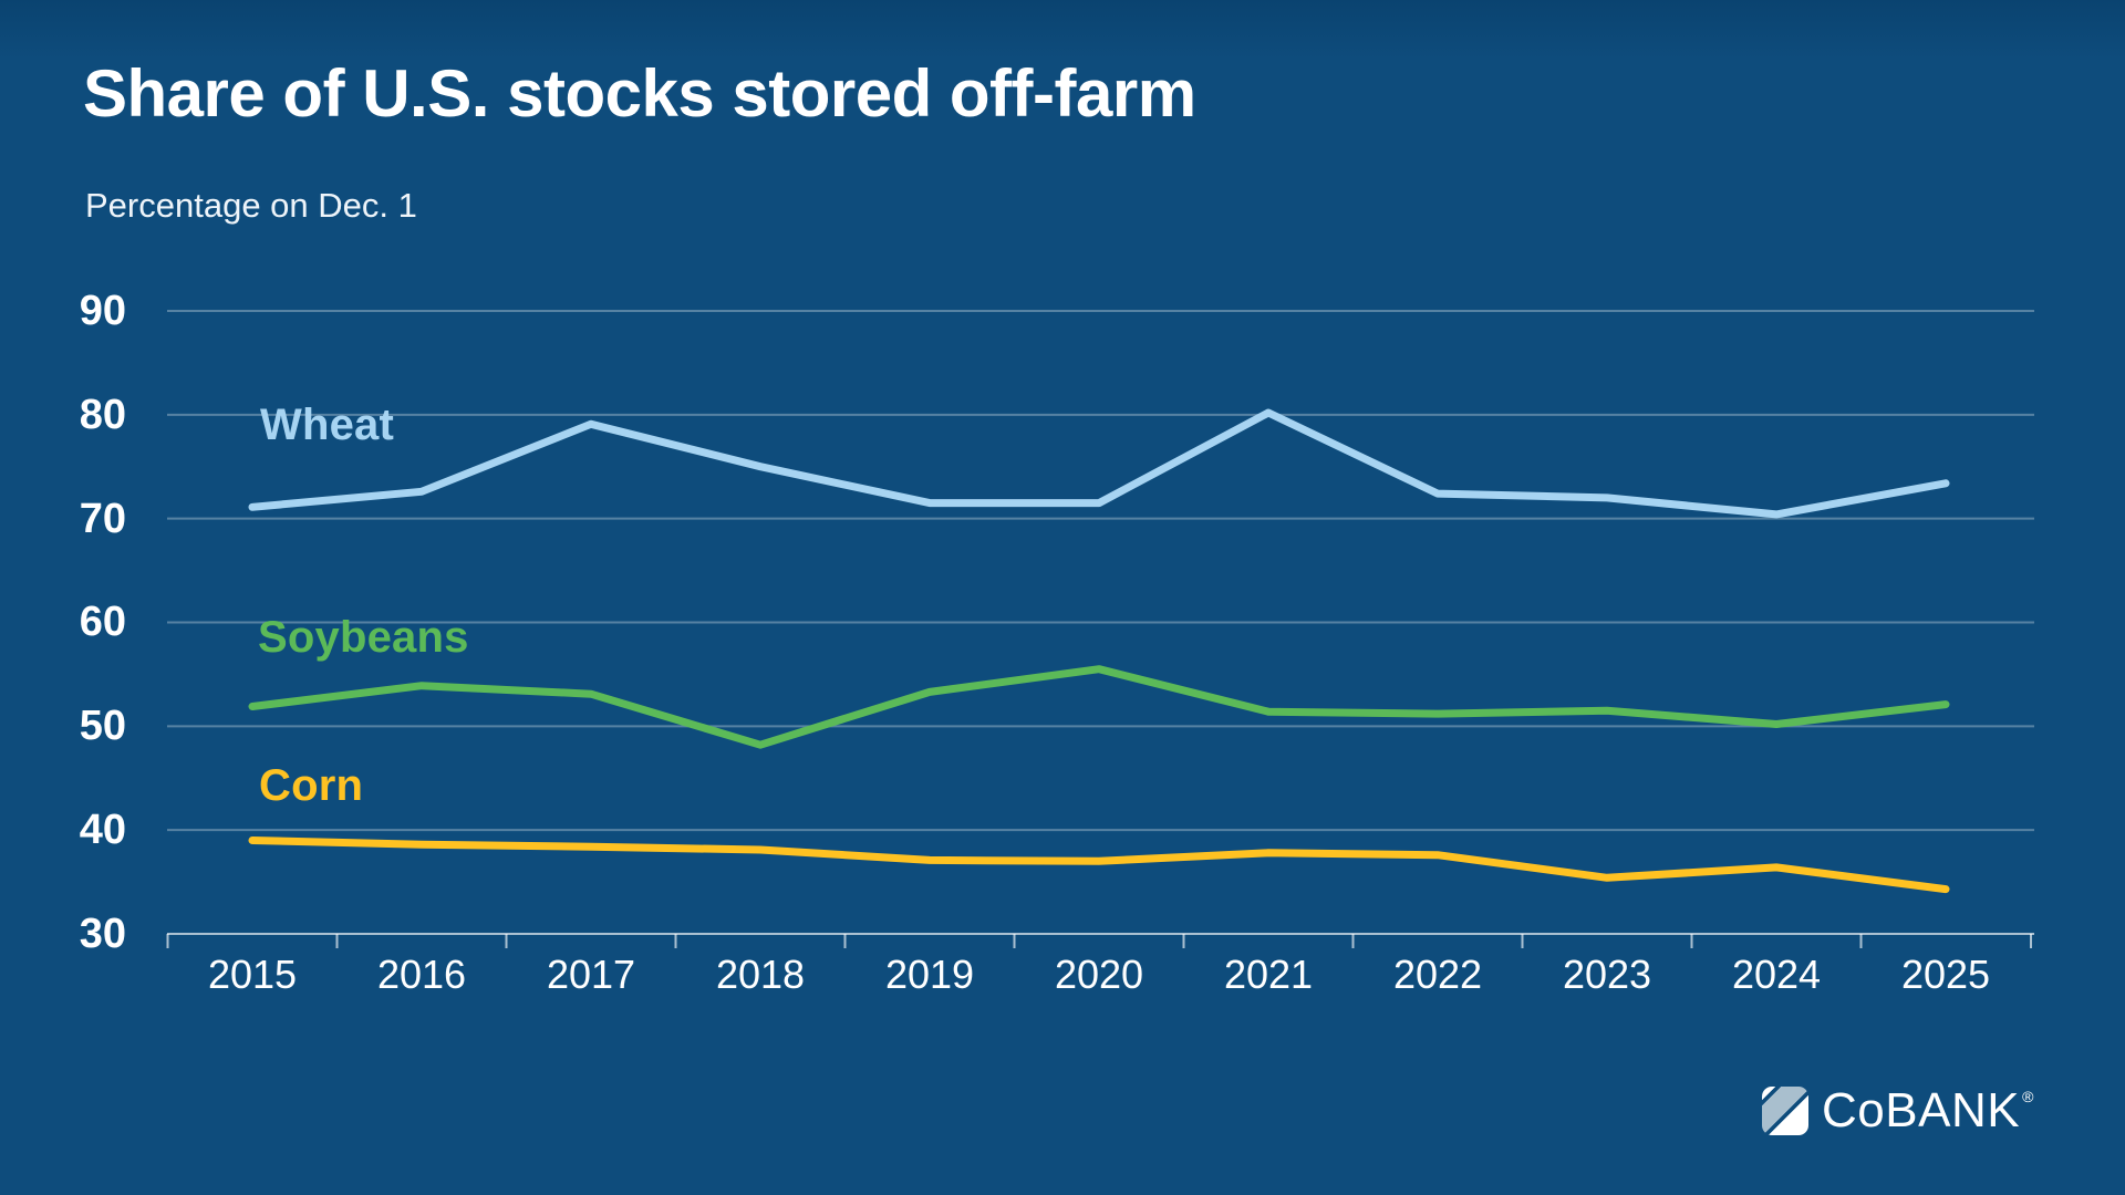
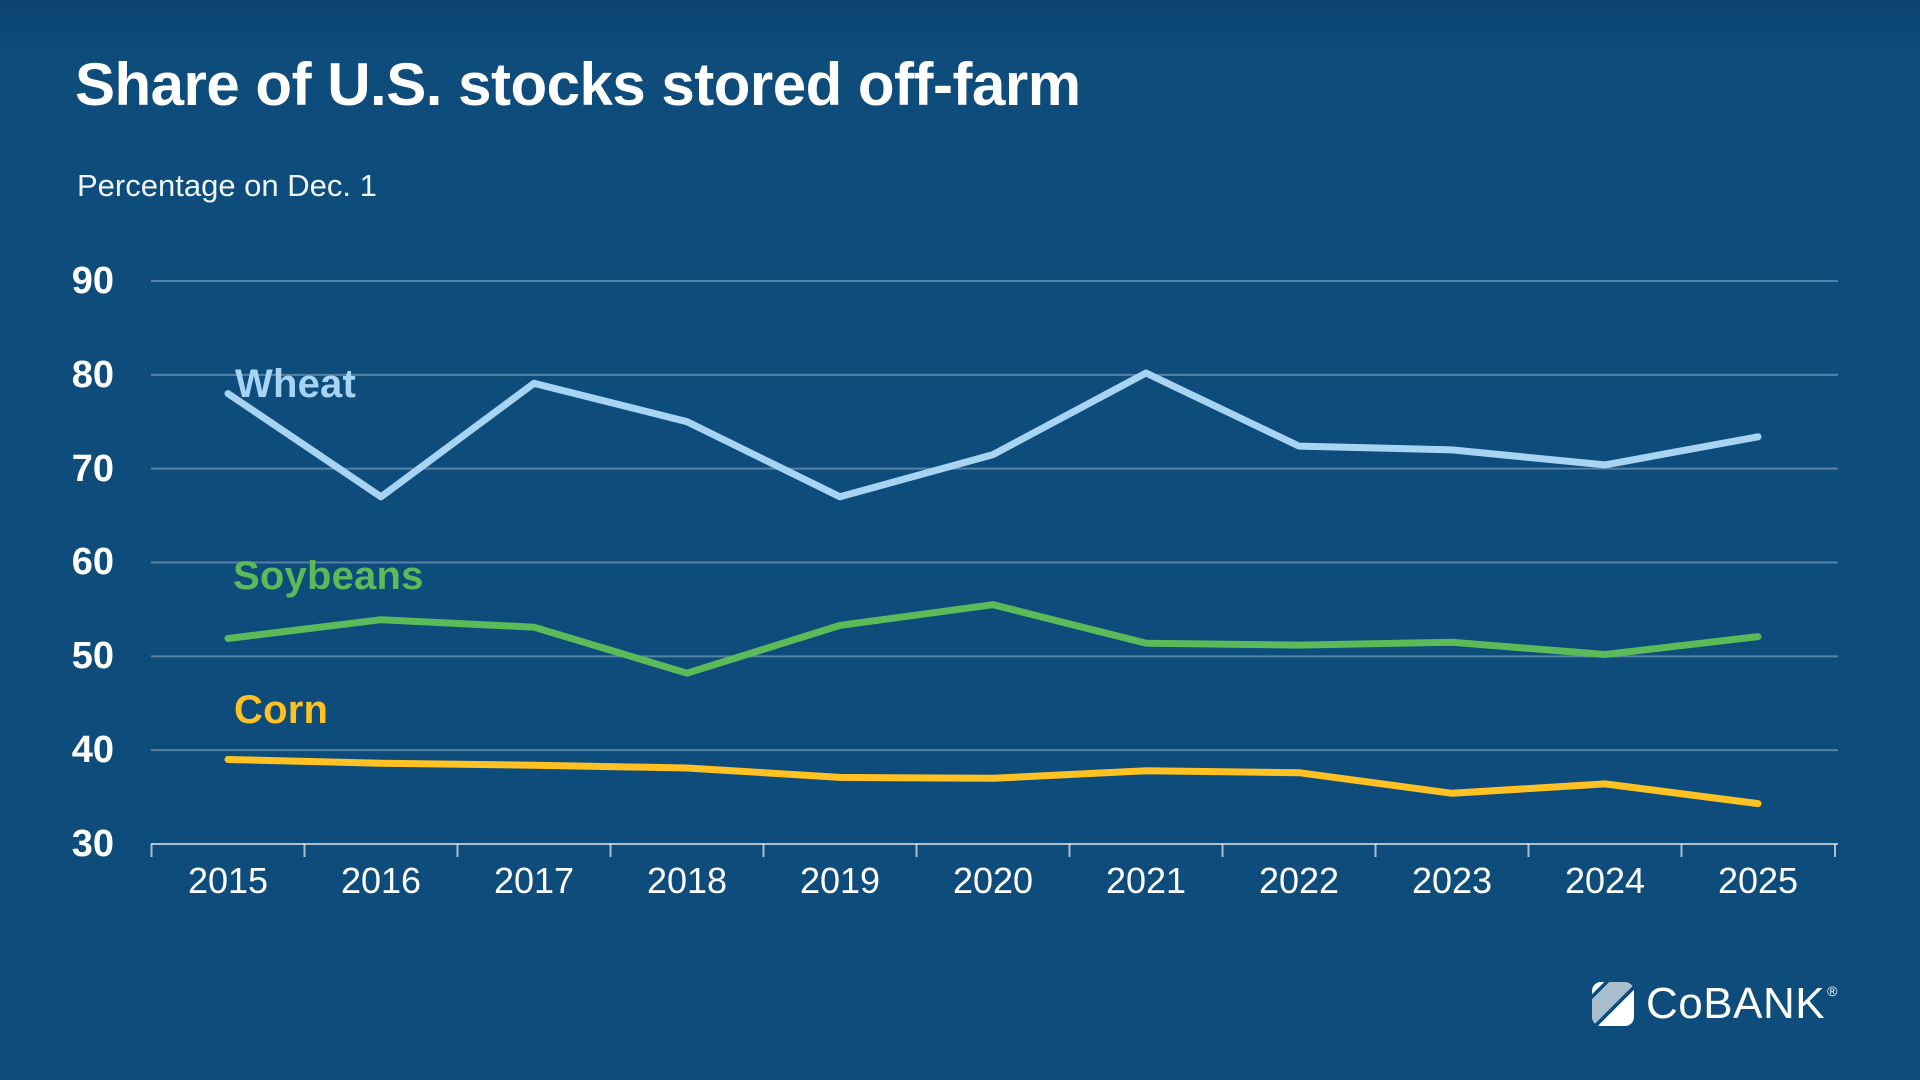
Wheat/2015: 71 -> 78
Wheat/2016: 73 -> 67
Wheat/2019: 72 -> 67
